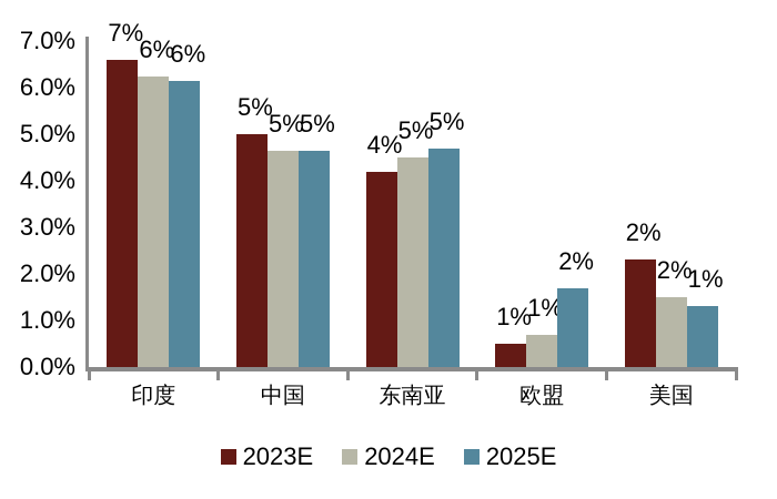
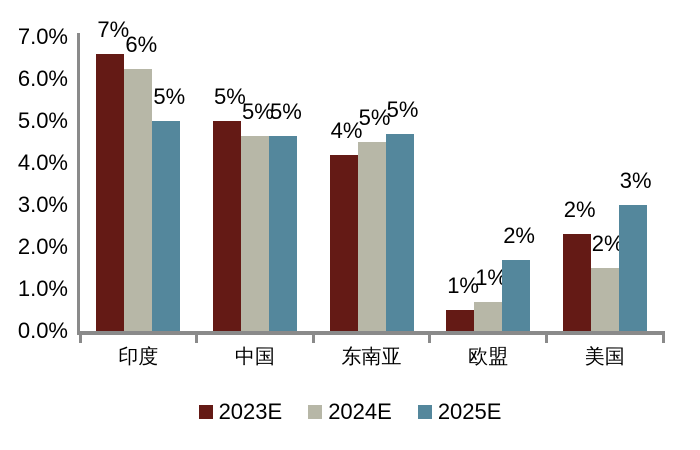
2025E/印度: 6% -> 5%
2025E/美国: 1% -> 3%
